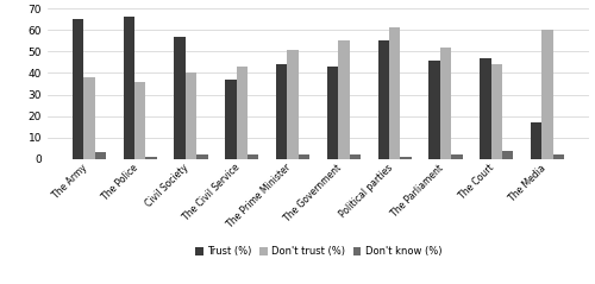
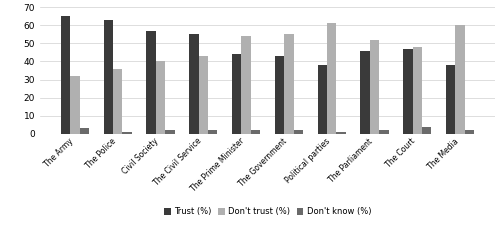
Don't trust (%)/The Army: 38 -> 32
Trust (%)/The Police: 66 -> 63
Trust (%)/The Civil Service: 37 -> 55
Don't trust (%)/The Prime Minister: 51 -> 54
Trust (%)/Political parties: 55 -> 38
Don't trust (%)/The Court: 44 -> 48
Trust (%)/The Media: 17 -> 38
